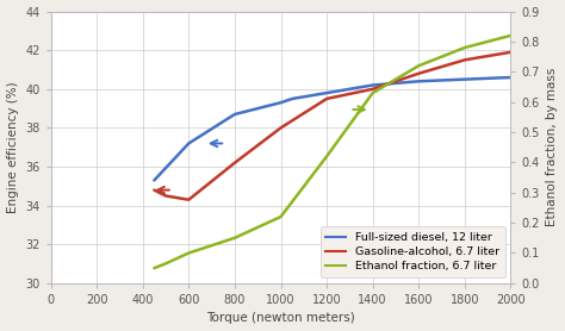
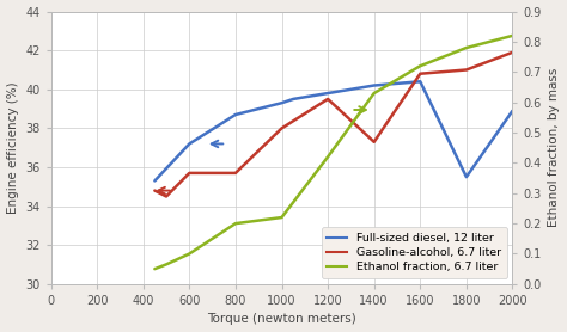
Gasoline-alcohol, 6.7 liter/600: 34.3 -> 35.7
Gasoline-alcohol, 6.7 liter/800: 36.2 -> 35.7
Ethanol fraction, 6.7 liter/800: 0.150 -> 0.200
Gasoline-alcohol, 6.7 liter/1400: 40.0 -> 37.3
Full-sized diesel, 12 liter/1800: 40.5 -> 35.5
Gasoline-alcohol, 6.7 liter/1800: 41.5 -> 41.0
Full-sized diesel, 12 liter/2000: 40.6 -> 38.9
